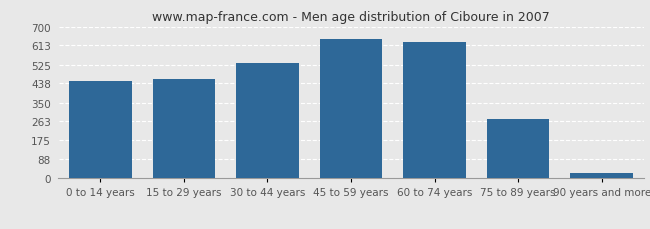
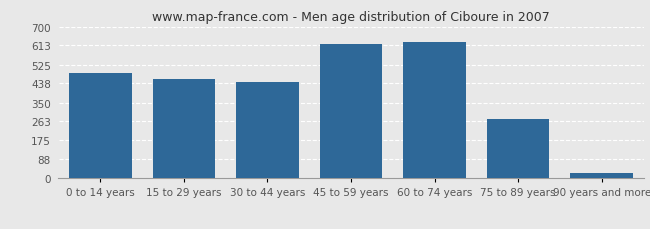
0 to 14 years: 450 -> 485
30 to 44 years: 533 -> 445
45 to 59 years: 645 -> 620
